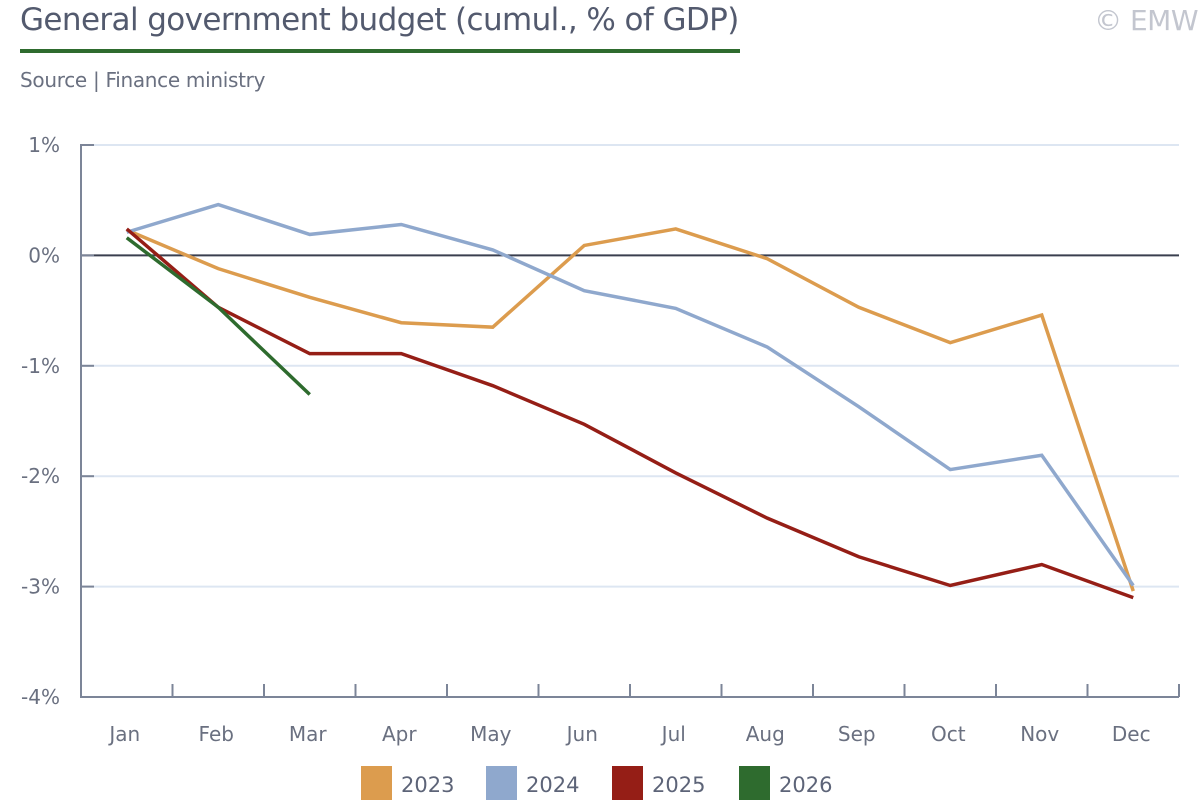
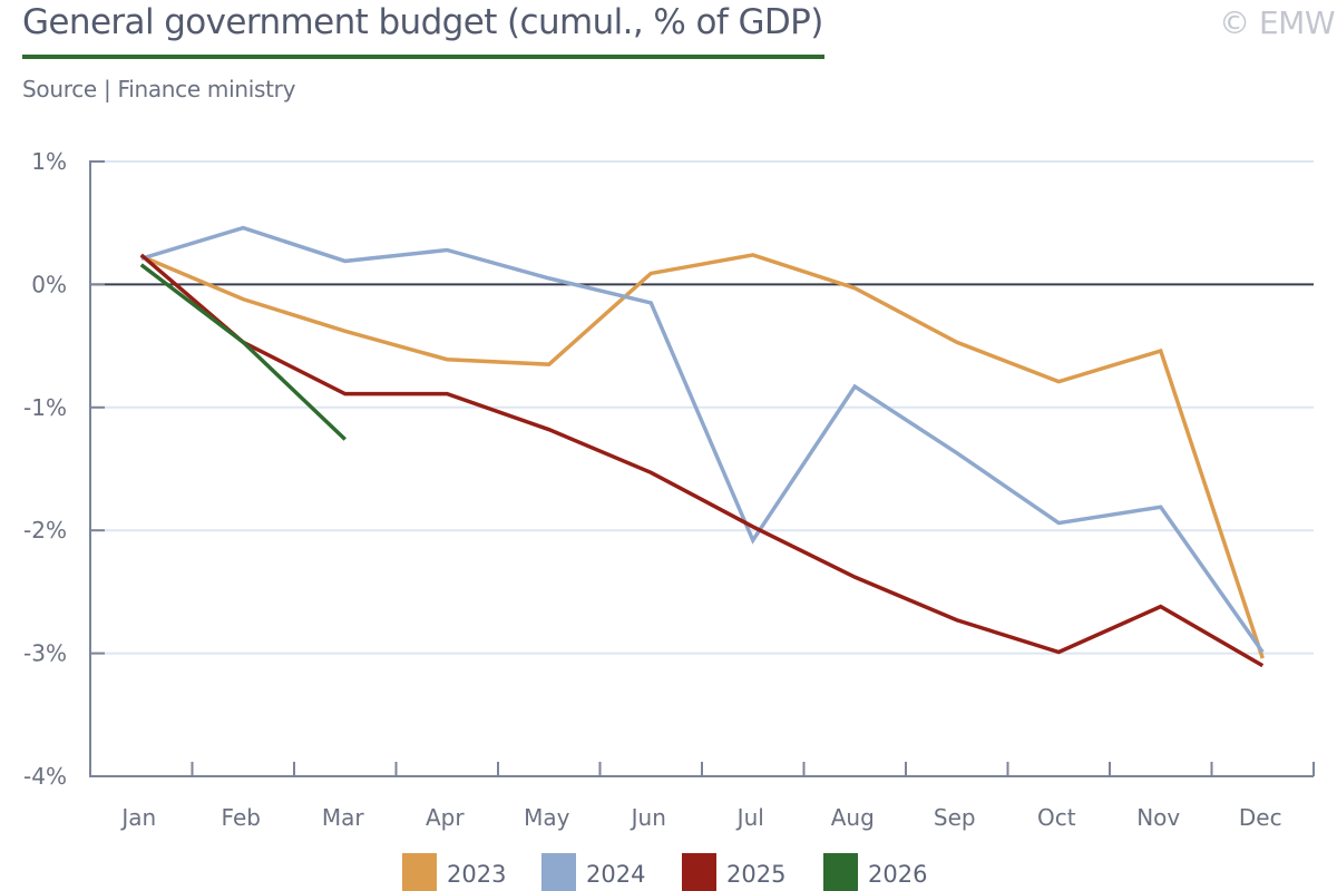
2024/Jun: -0.32% -> -0.15%
2024/Jul: -0.48% -> -2.08%
2025/Nov: -2.80% -> -2.62%
